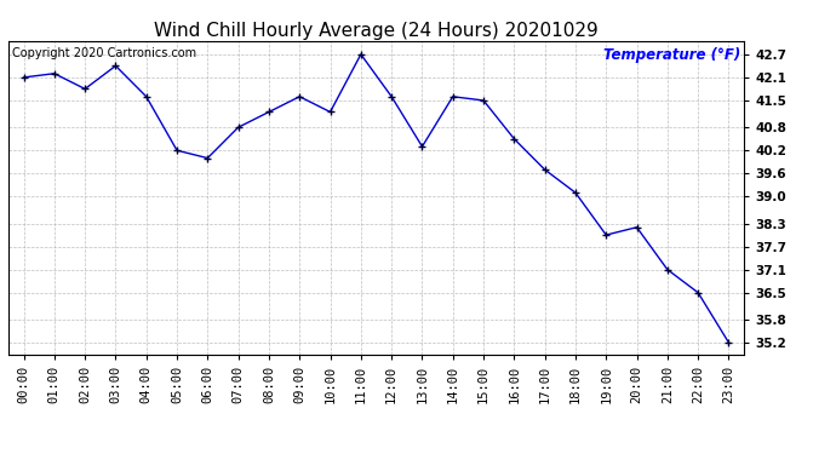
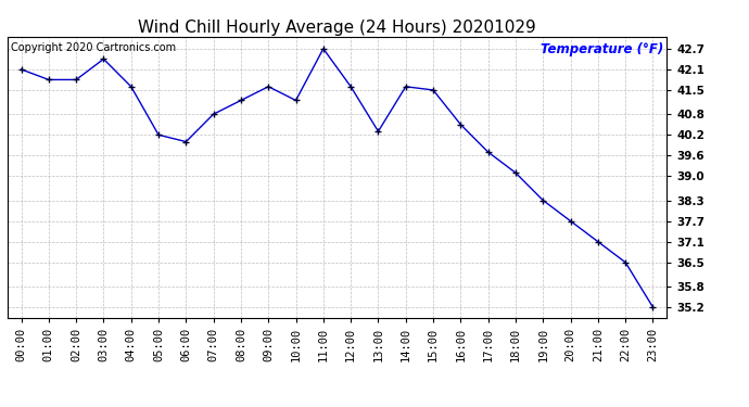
01:00: 42.2 -> 41.8
19:00: 38.0 -> 38.3
20:00: 38.2 -> 37.7
